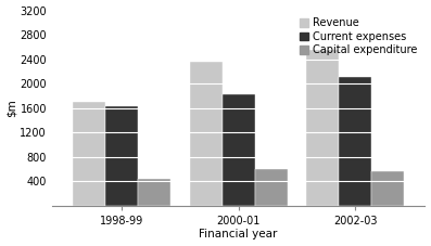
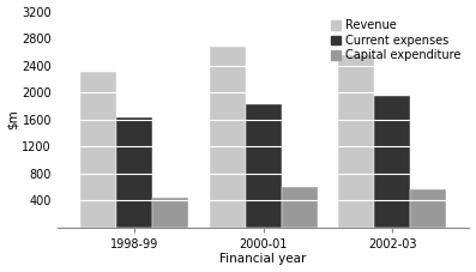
Revenue/1998-99: 1700 -> 2300
Revenue/2000-01: 2350 -> 2680
Current expenses/2002-03: 2100 -> 1940
